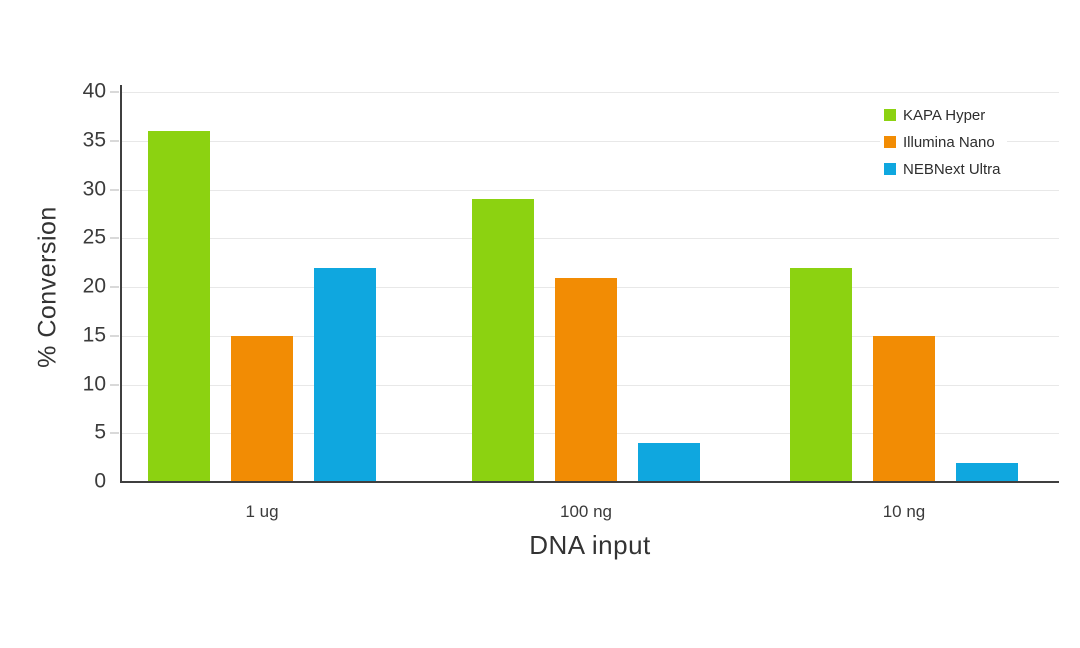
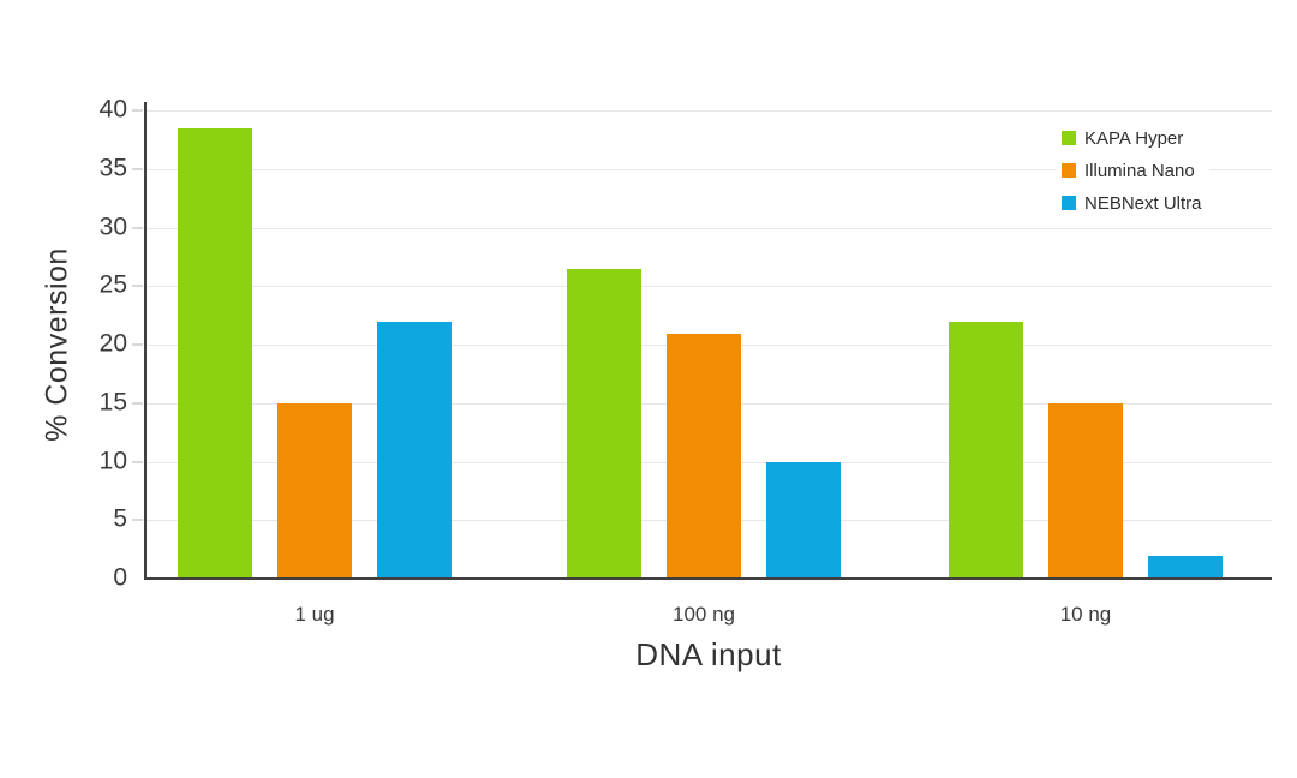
KAPA Hyper/1 ug: 36 -> 38
KAPA Hyper/100 ng: 29 -> 26
NEBNext Ultra/100 ng: 4 -> 10
